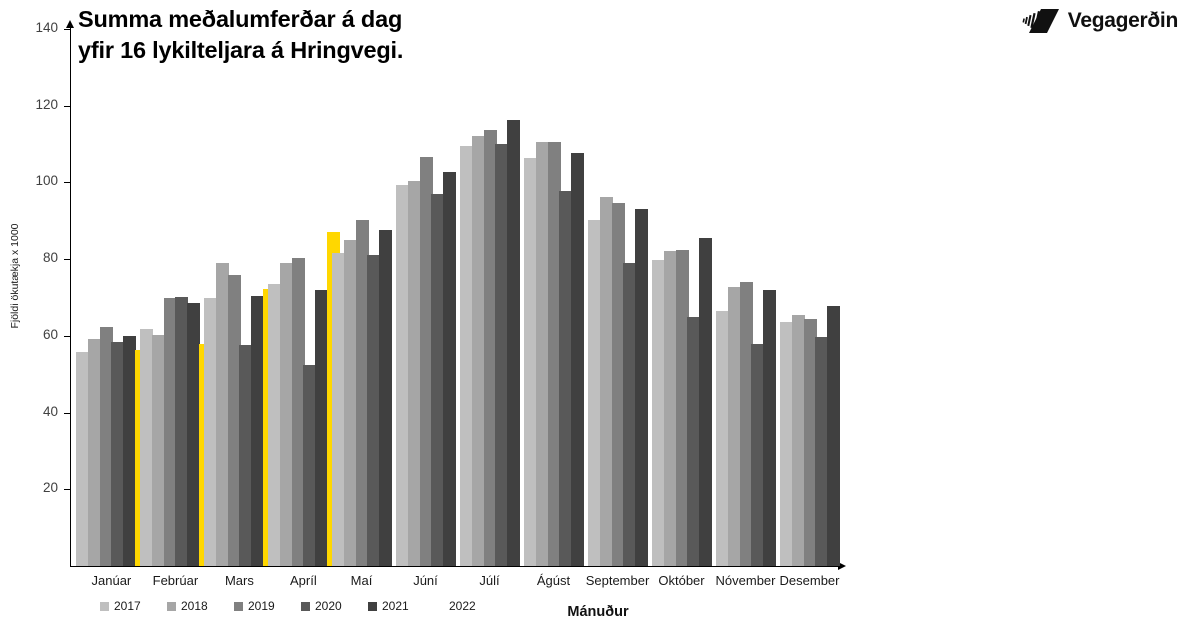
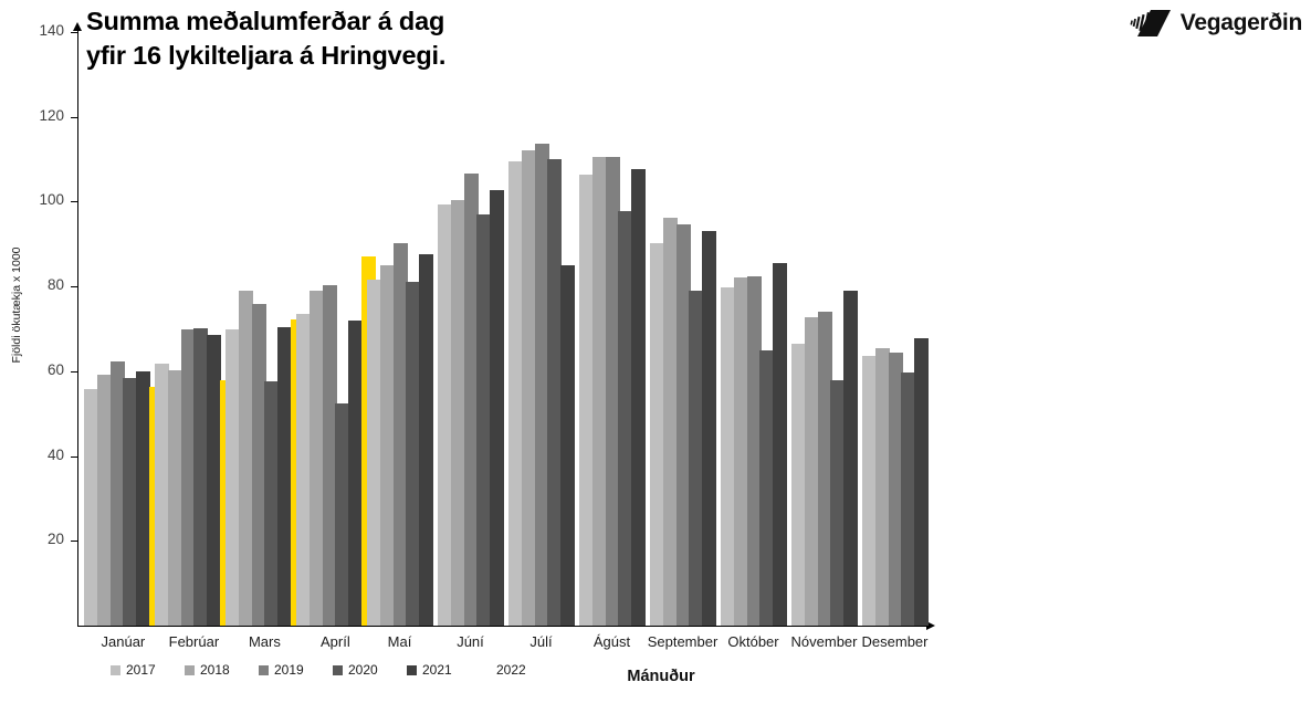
2021/Júlí: 116 -> 85
2021/Nóvember: 72 -> 79
